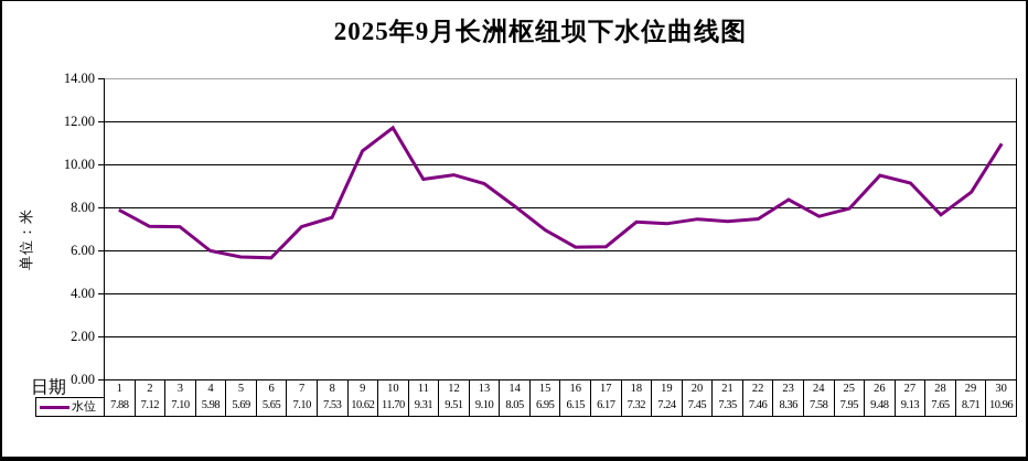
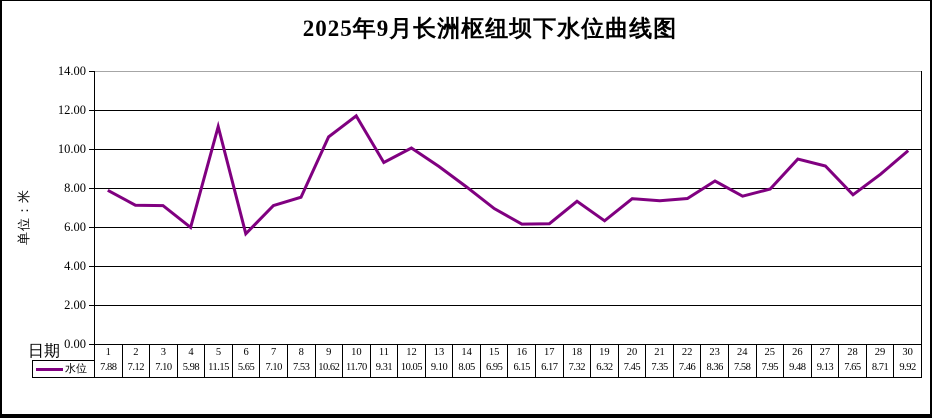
5: 5.69 -> 11.15
12: 9.51 -> 10.05
19: 7.24 -> 6.32
30: 10.96 -> 9.92
